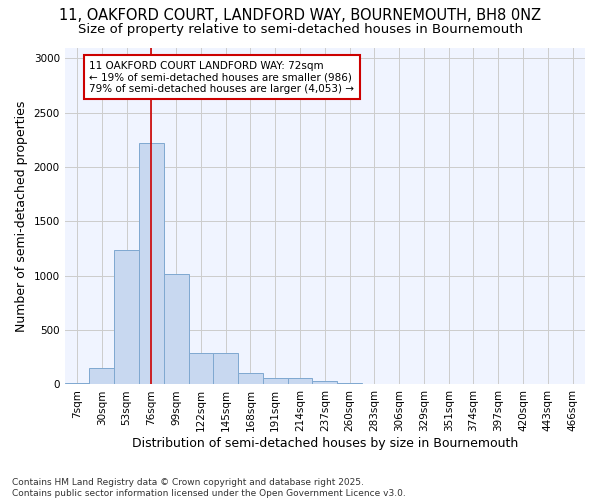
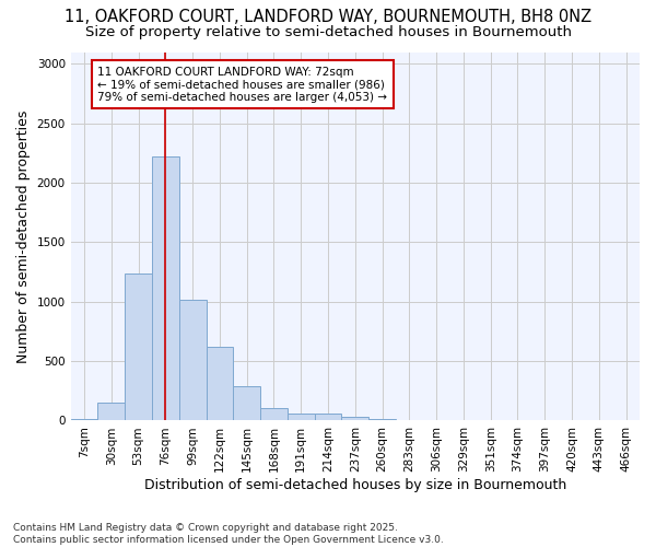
122sqm: 280 -> 620
